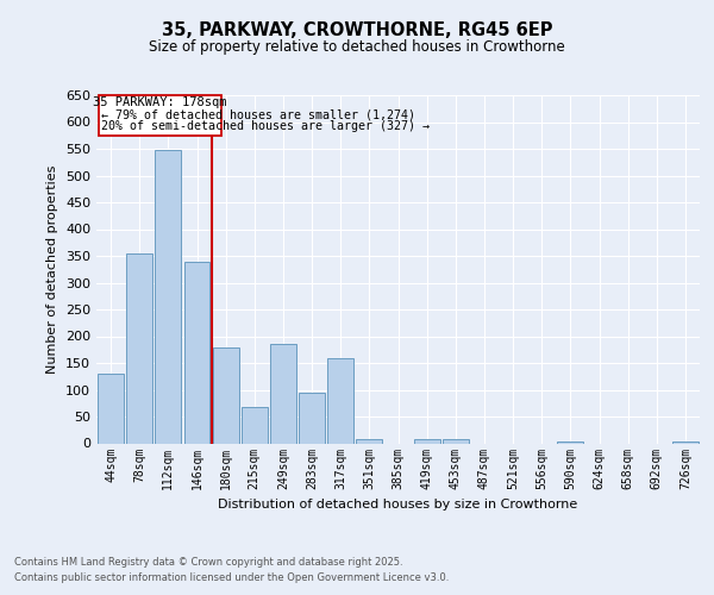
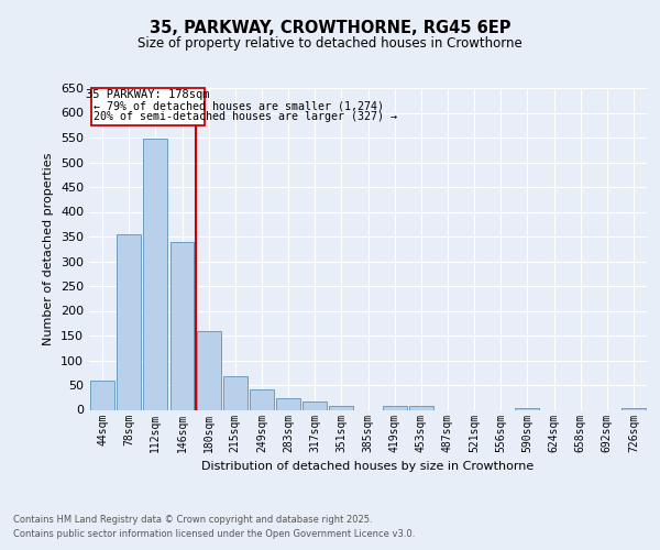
44sqm: 130 -> 58
180sqm: 180 -> 158
249sqm: 185 -> 42
283sqm: 95 -> 24
317sqm: 160 -> 17
